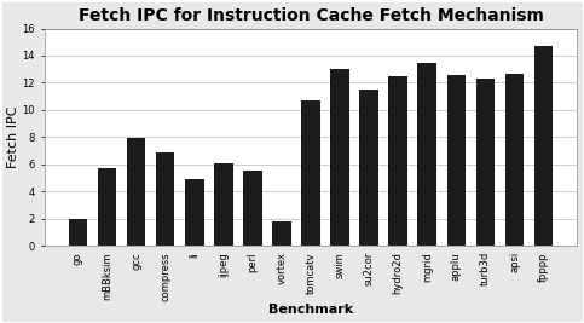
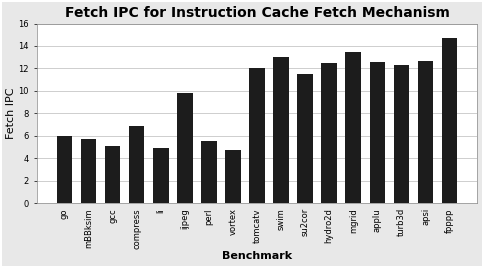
go: 2.0 -> 6.0
gcc: 7.9 -> 5.1
ijpeg: 6.1 -> 9.8
vortex: 1.8 -> 4.7
tomcatv: 10.7 -> 12.0
